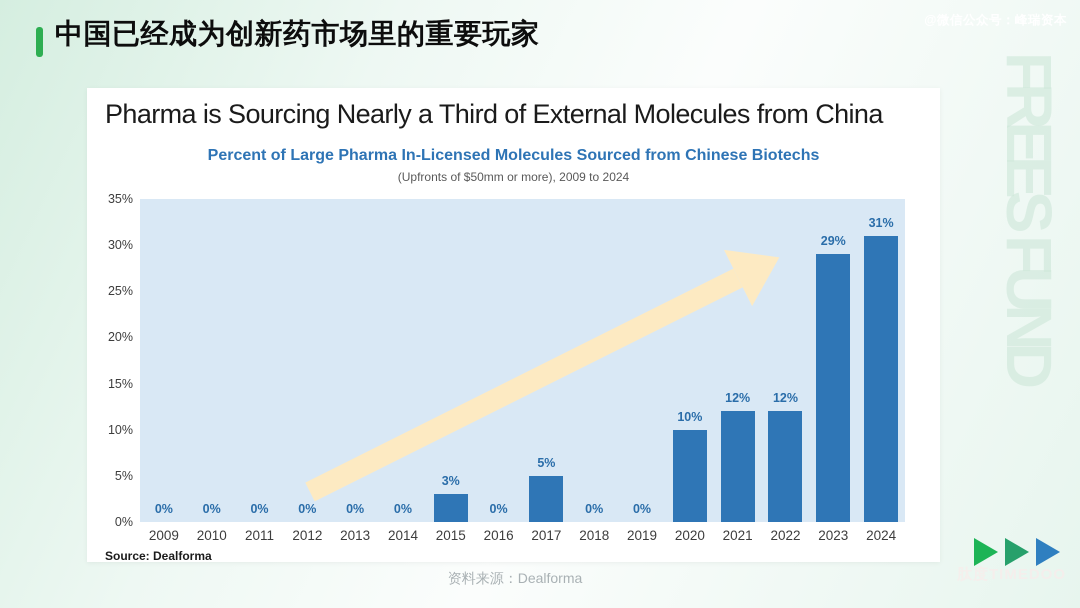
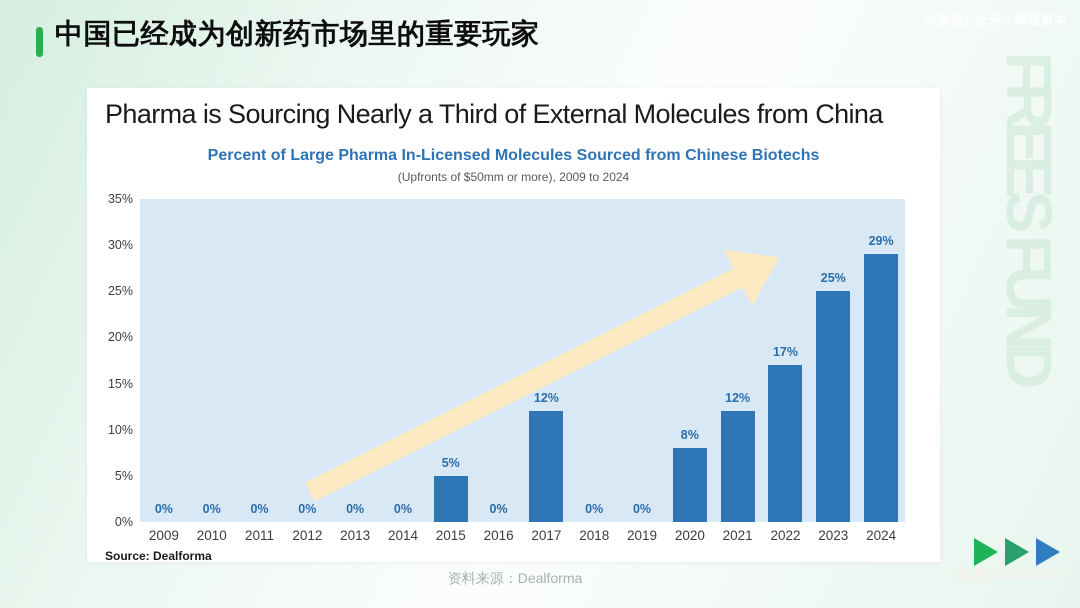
2015: 3% -> 5%
2017: 5% -> 12%
2020: 10% -> 8%
2022: 12% -> 17%
2023: 29% -> 25%
2024: 31% -> 29%
